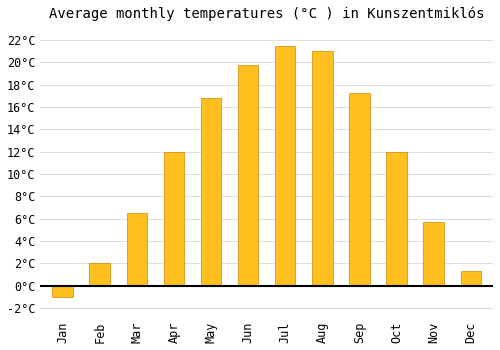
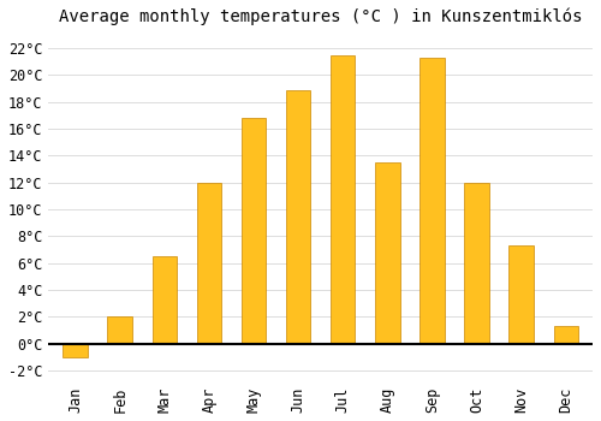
Jun: 19.8°C -> 18.9°C
Aug: 21.0°C -> 13.5°C
Sep: 17.3°C -> 21.3°C
Nov: 5.7°C -> 7.3°C
